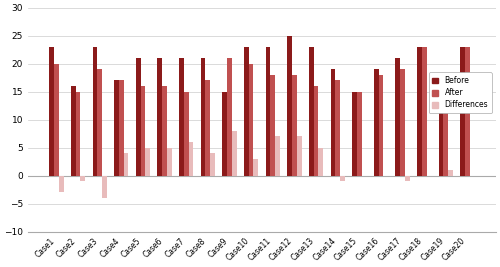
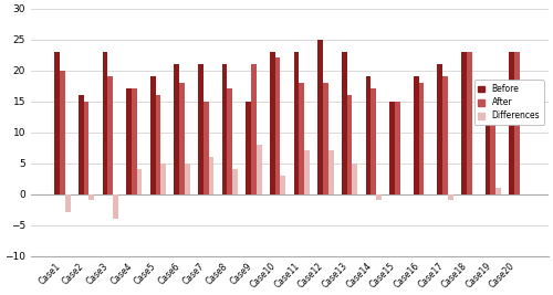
Before/Case5: 21 -> 19
After/Case6: 16 -> 18
After/Case10: 20 -> 22
